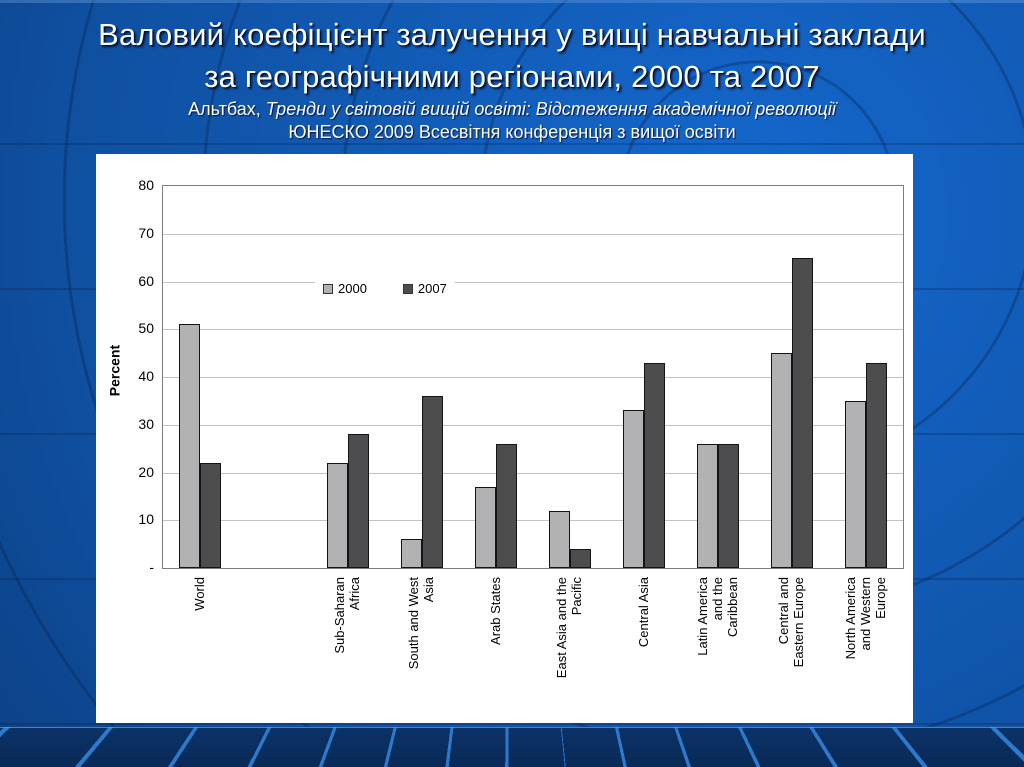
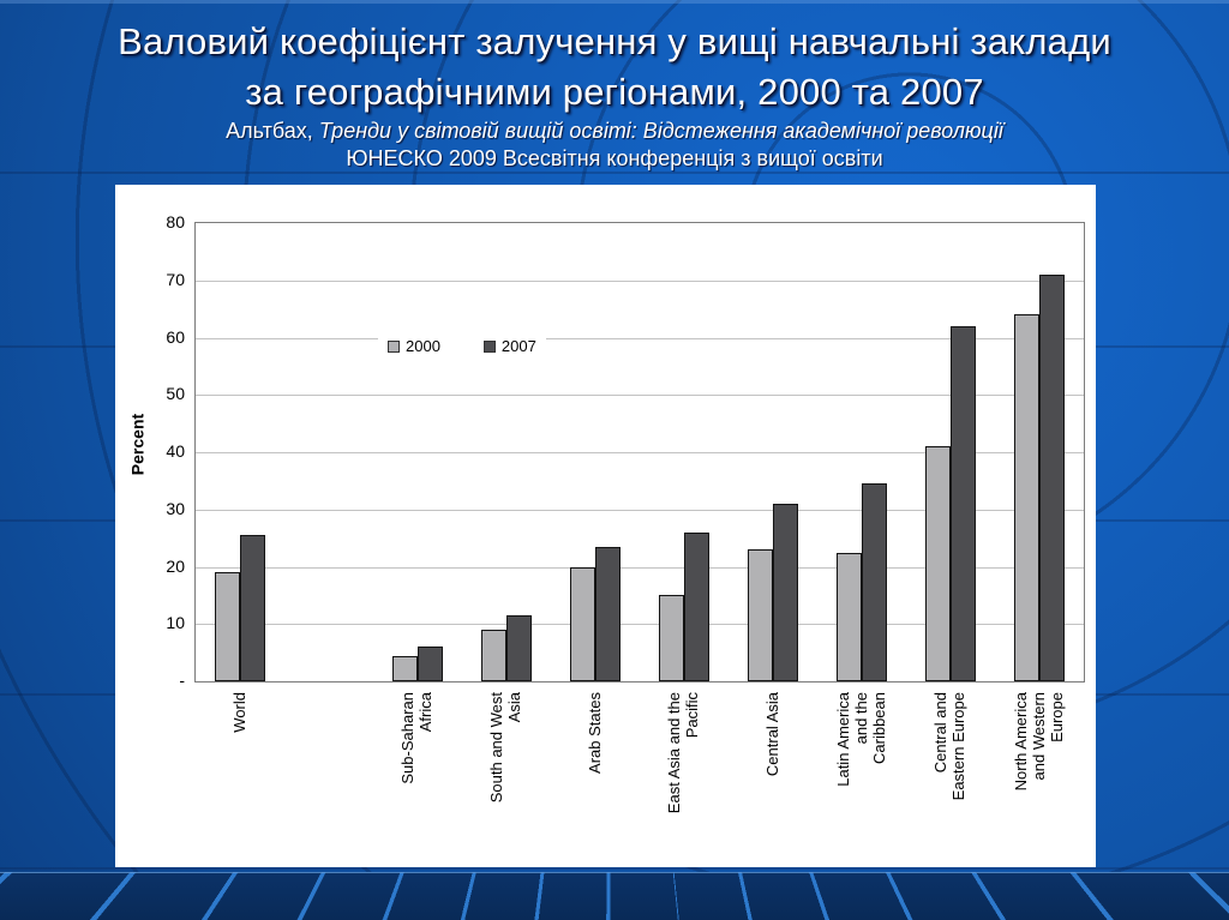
2000/World: 51 -> 19
2007/World: 22 -> 26
2000/Sub-Saharan Africa: 22 -> 4
2007/Sub-Saharan Africa: 28 -> 6
2000/South and West Asia: 6 -> 9
2007/South and West Asia: 36 -> 12
2000/Arab States: 17 -> 20
2007/Arab States: 26 -> 24
2000/East Asia and the Pacific: 12 -> 15
2007/East Asia and the Pacific: 4 -> 26
2000/Central Asia: 33 -> 23
2007/Central Asia: 43 -> 31
2000/Latin America and the Caribbean: 26 -> 22
2007/Latin America and the Caribbean: 26 -> 34
2000/Central and Eastern Europe: 45 -> 41
2007/Central and Eastern Europe: 65 -> 62
2000/North America and Western Europe: 35 -> 64
2007/North America and Western Europe: 43 -> 71
